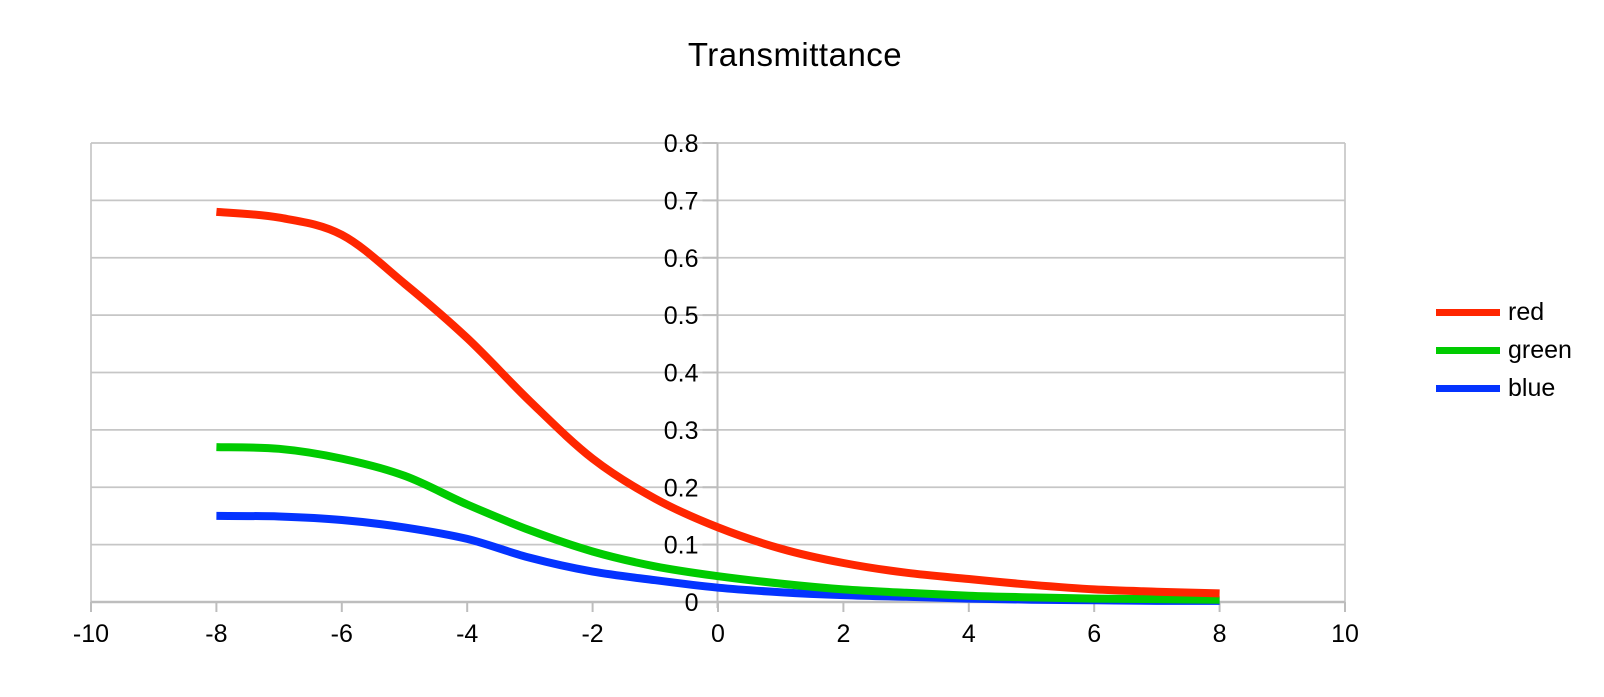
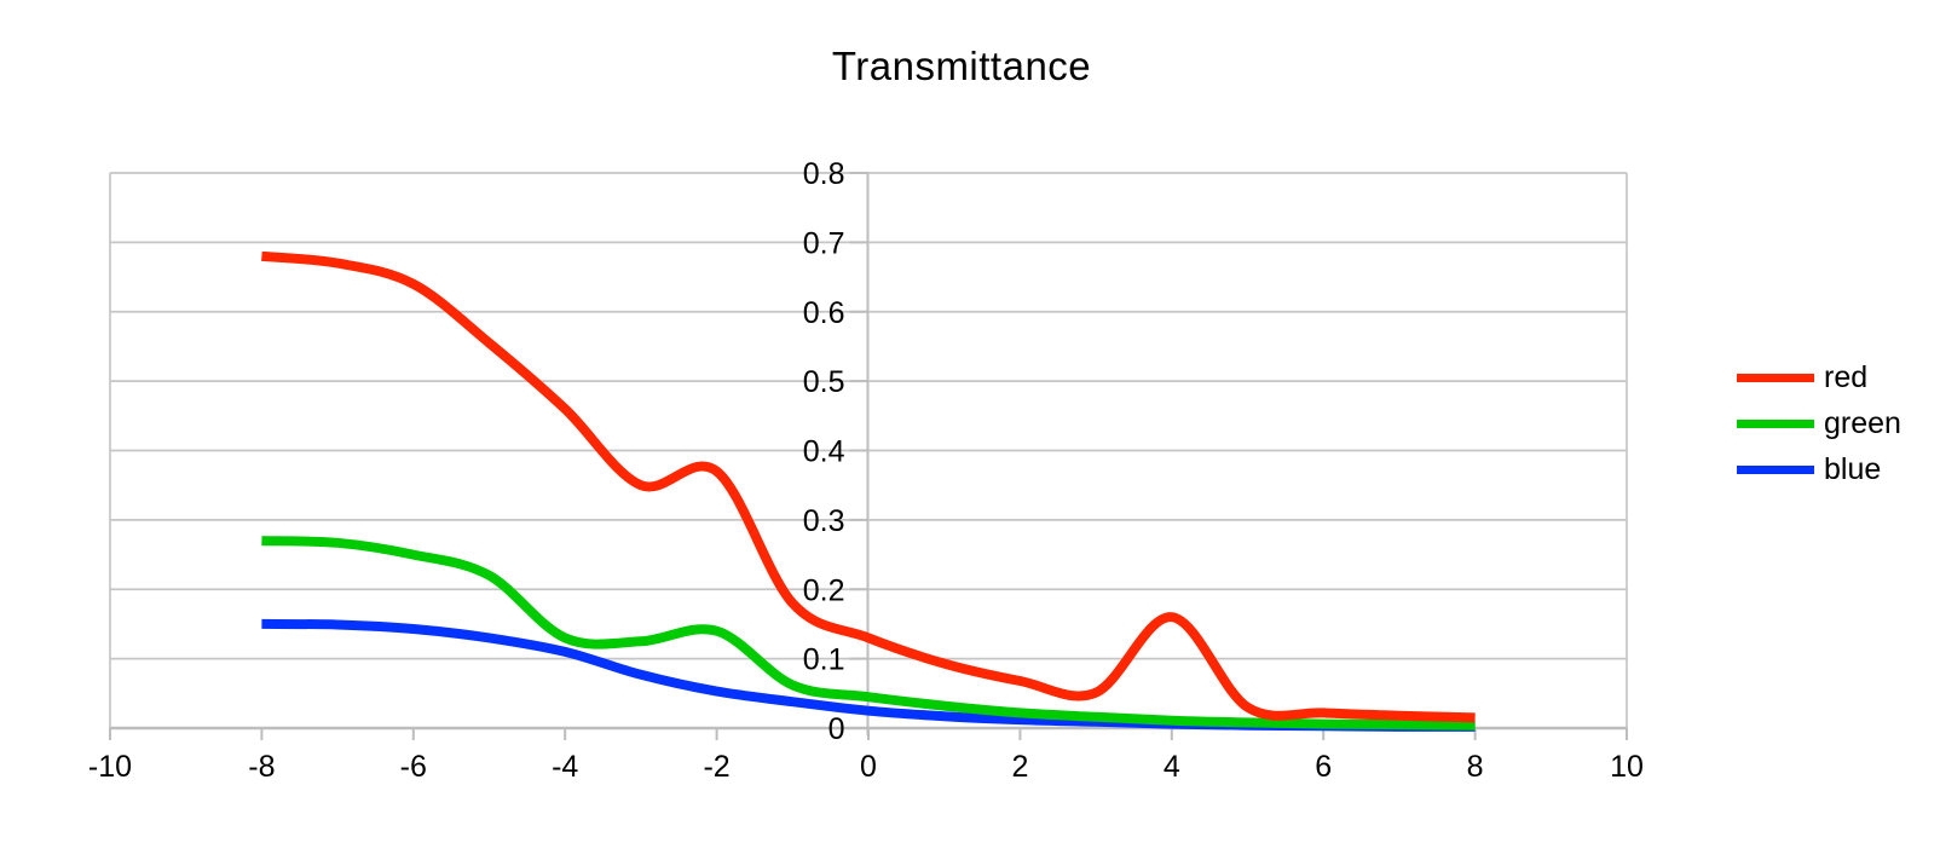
green/-4: 0.17 -> 0.13
red/-2: 0.25 -> 0.37
green/-2: 0.09 -> 0.14
red/4: 0.04 -> 0.16
